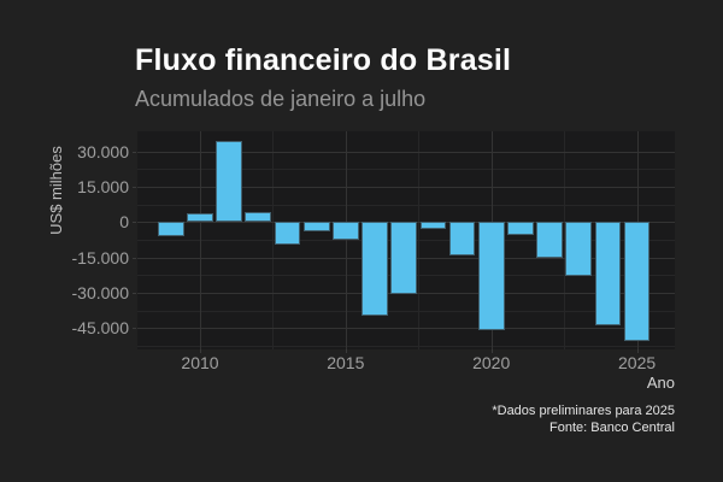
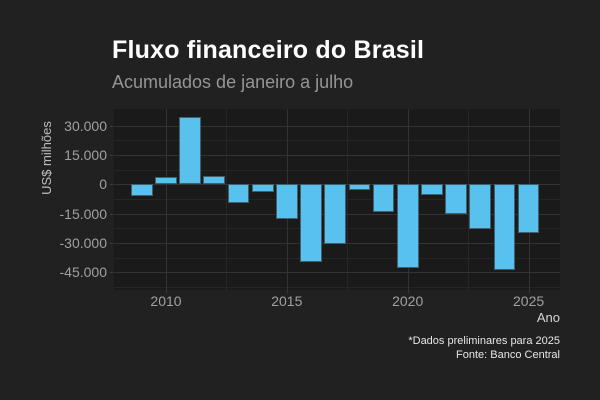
2015: -7000 -> -18000
2020: -46000 -> -43000
2025: -50000 -> -25000
